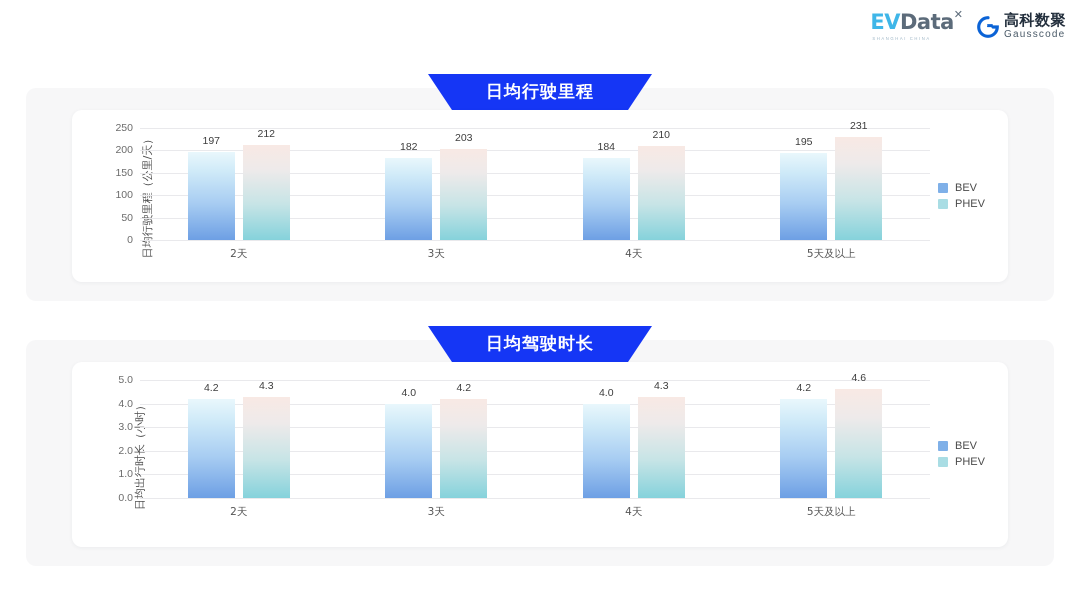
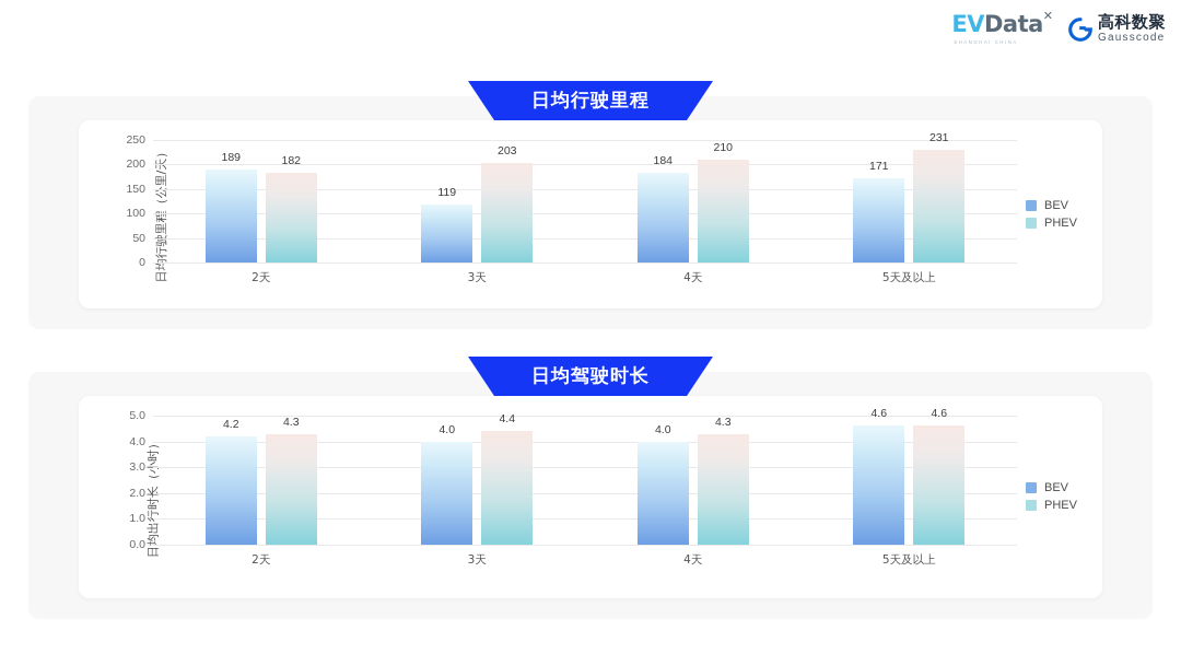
日均行驶里程/BEV/2天: 197 -> 189
日均行驶里程/PHEV/2天: 212 -> 182
日均行驶里程/BEV/3天: 182 -> 119
日均行驶里程/BEV/5天及以上: 195 -> 171
日均驾驶时长/PHEV/3天: 4.2 -> 4.4
日均驾驶时长/BEV/5天及以上: 4.2 -> 4.6
